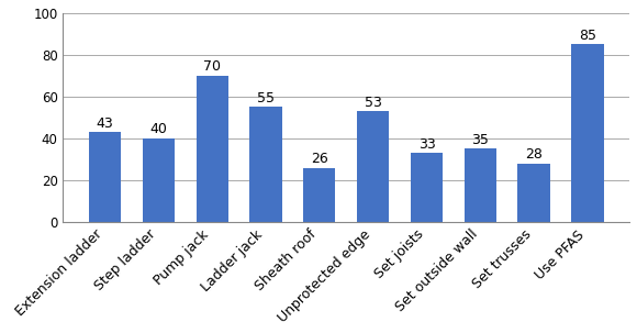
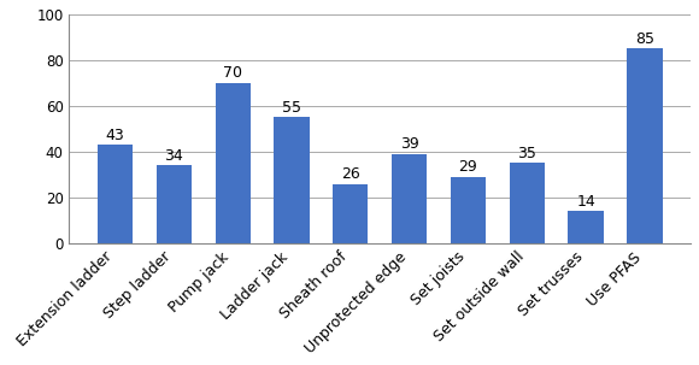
Step ladder: 40 -> 34
Unprotected edge: 53 -> 39
Set joists: 33 -> 29
Set trusses: 28 -> 14
